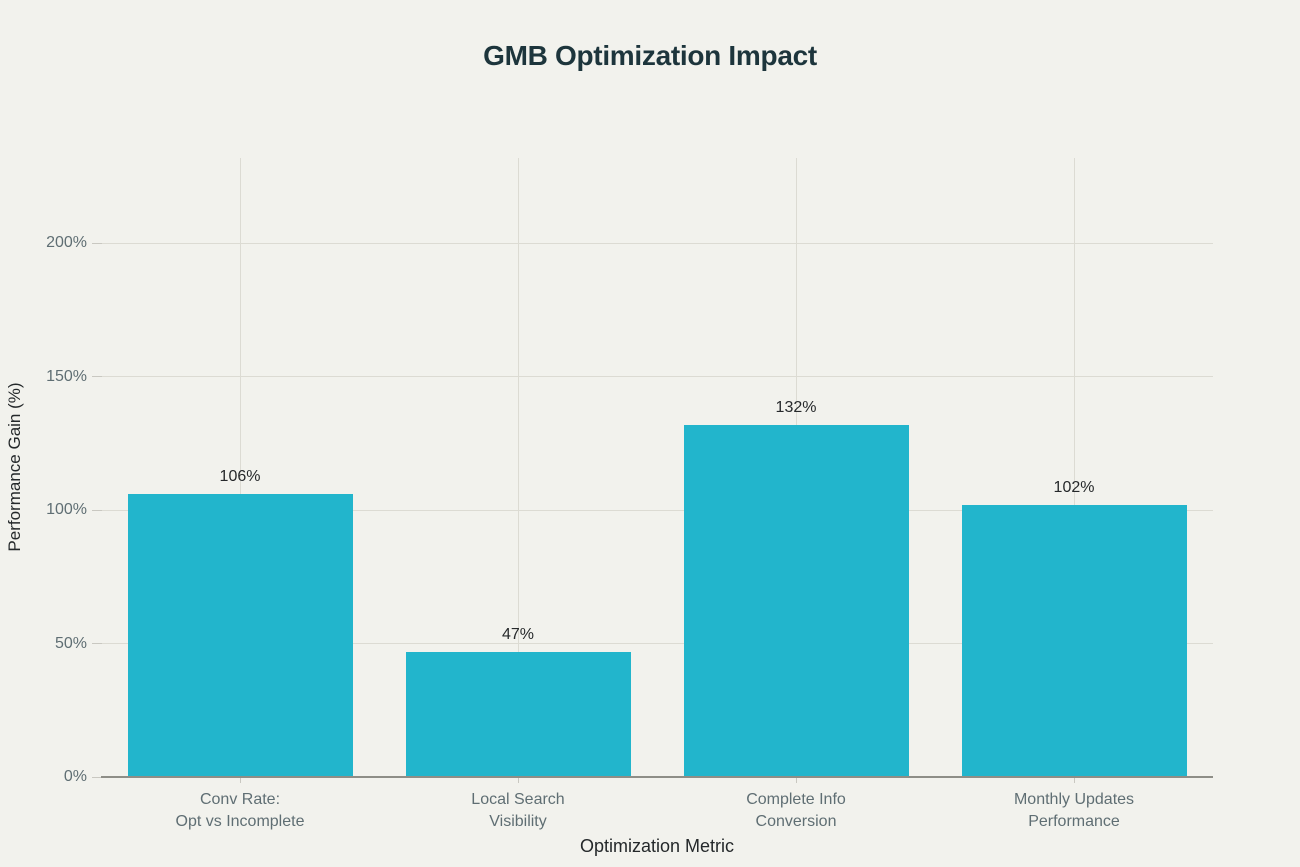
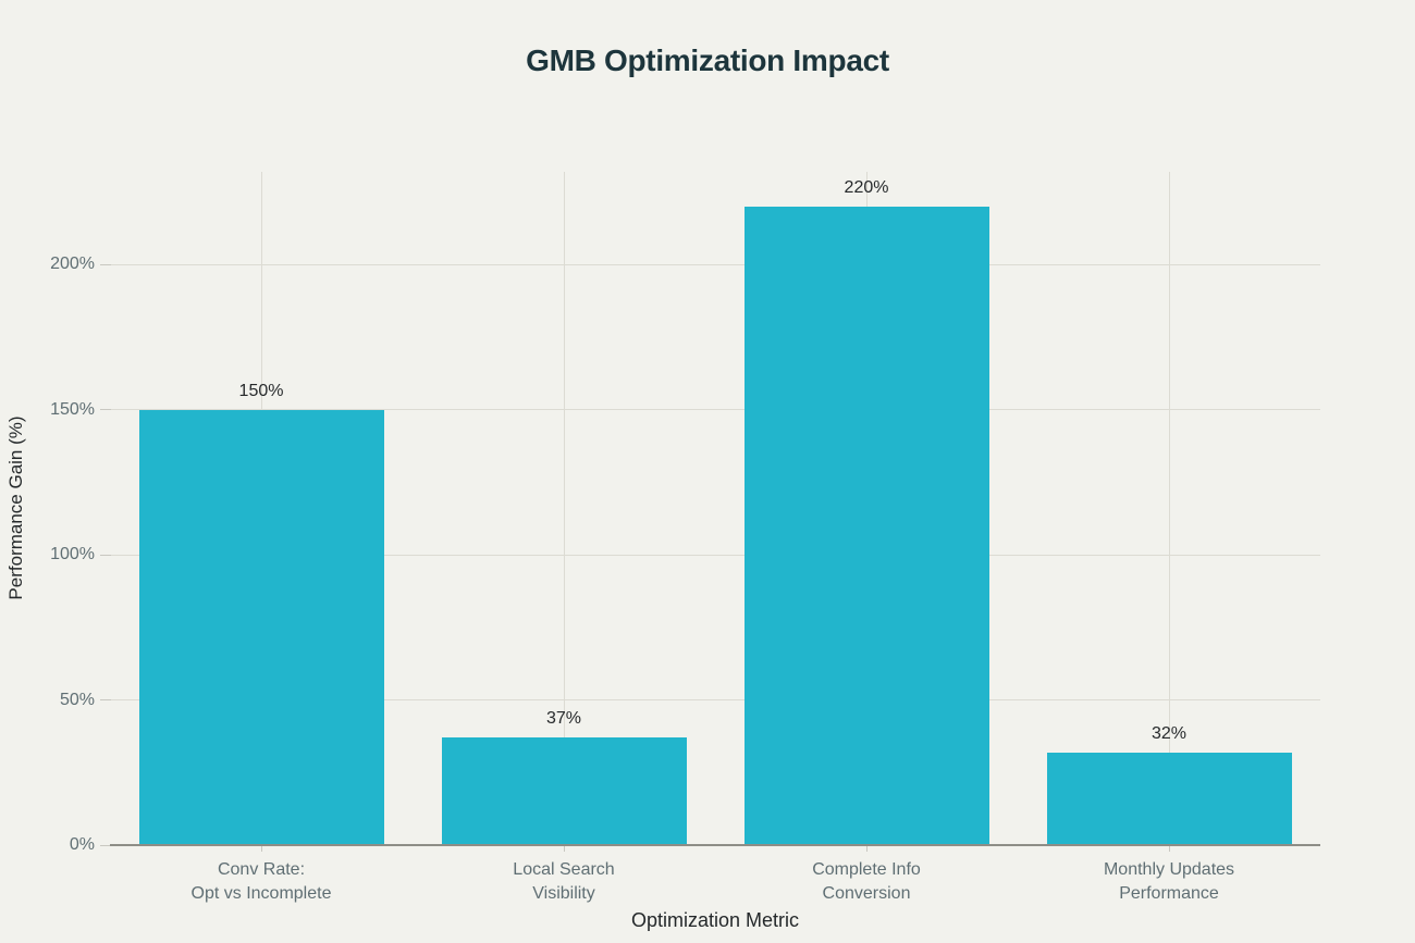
Conv Rate: Opt vs Incomplete: 106% -> 150%
Local Search Visibility: 47% -> 37%
Complete Info Conversion: 132% -> 220%
Monthly Updates Performance: 102% -> 32%
